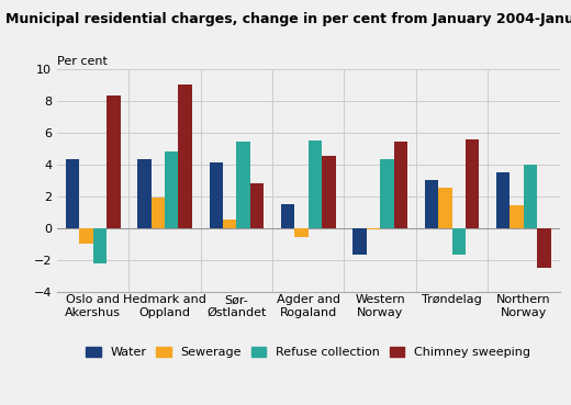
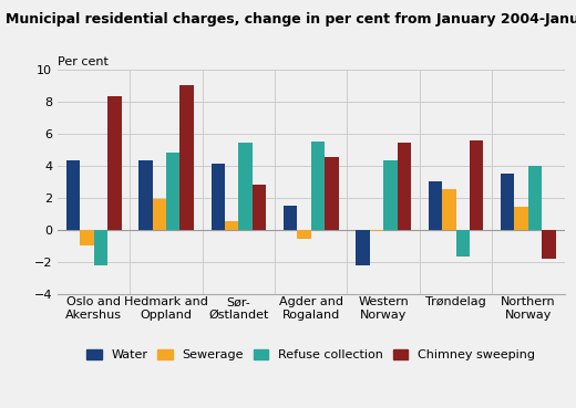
Water/Western Norway: -1.7 -> -2.2
Chimney sweeping/Northern Norway: -2.5 -> -1.8
